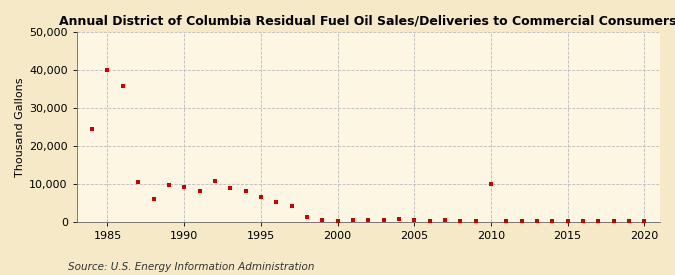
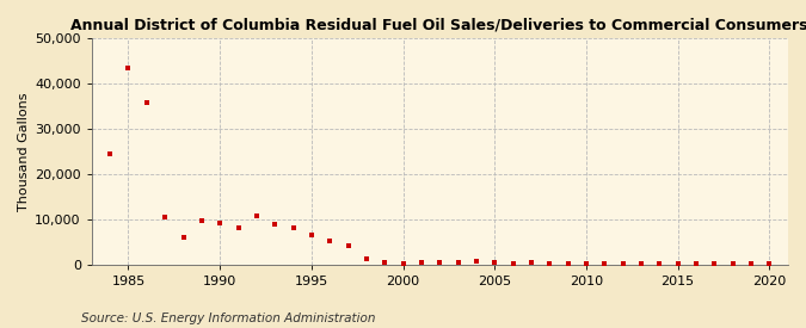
1985: 40,000 -> 43,500
2010: 10,000 -> 200
